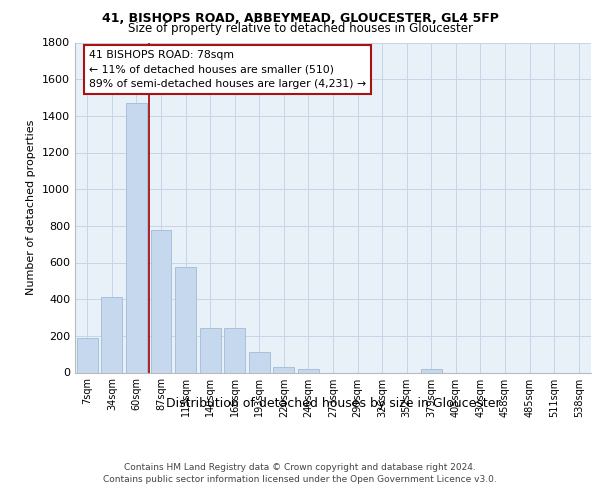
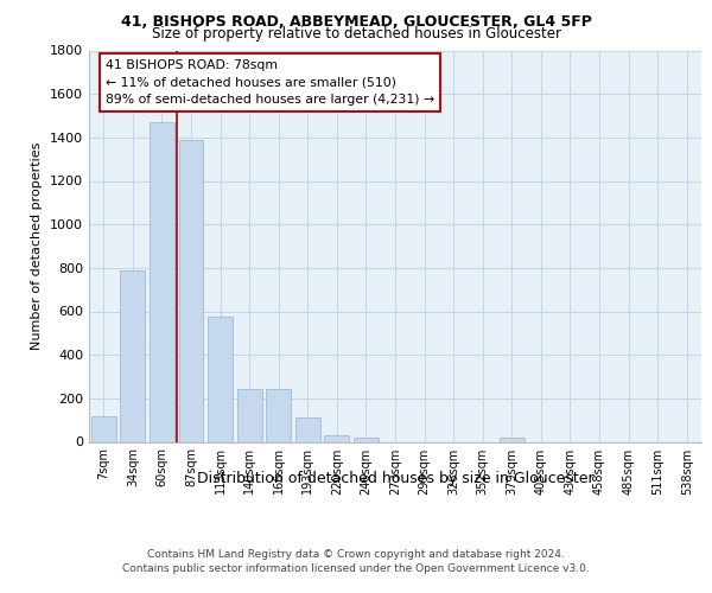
7sqm: 190 -> 120
34sqm: 410 -> 790
87sqm: 780 -> 1390
